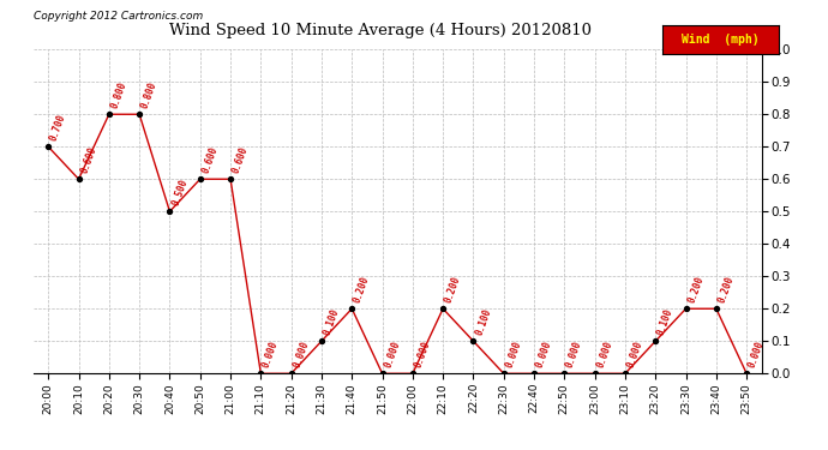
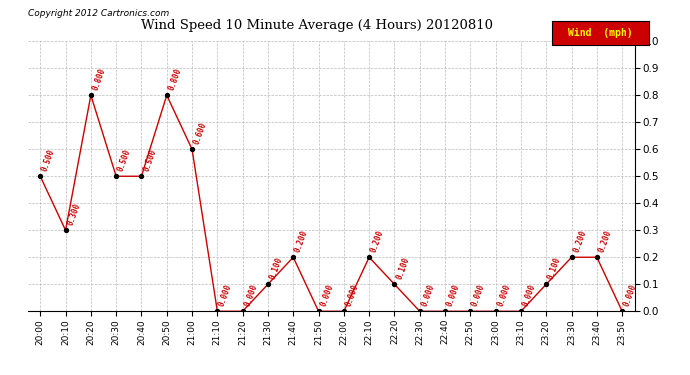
20:00: 0.700 -> 0.500
20:10: 0.600 -> 0.300
20:30: 0.800 -> 0.500
20:50: 0.600 -> 0.800
